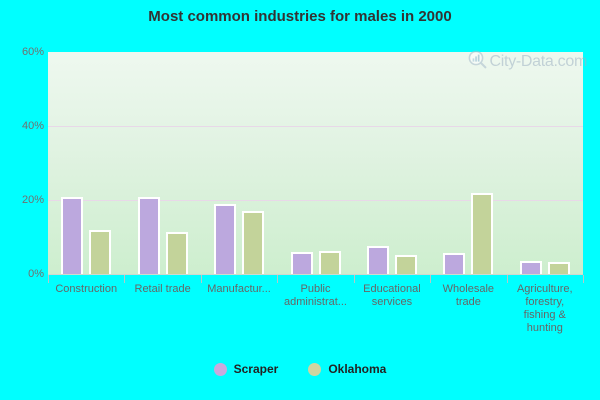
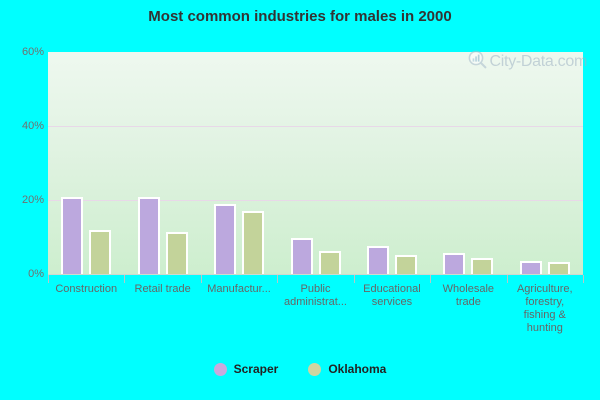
Scraper/Public administrat...: 6% -> 10%
Oklahoma/Wholesale trade: 22% -> 4%
